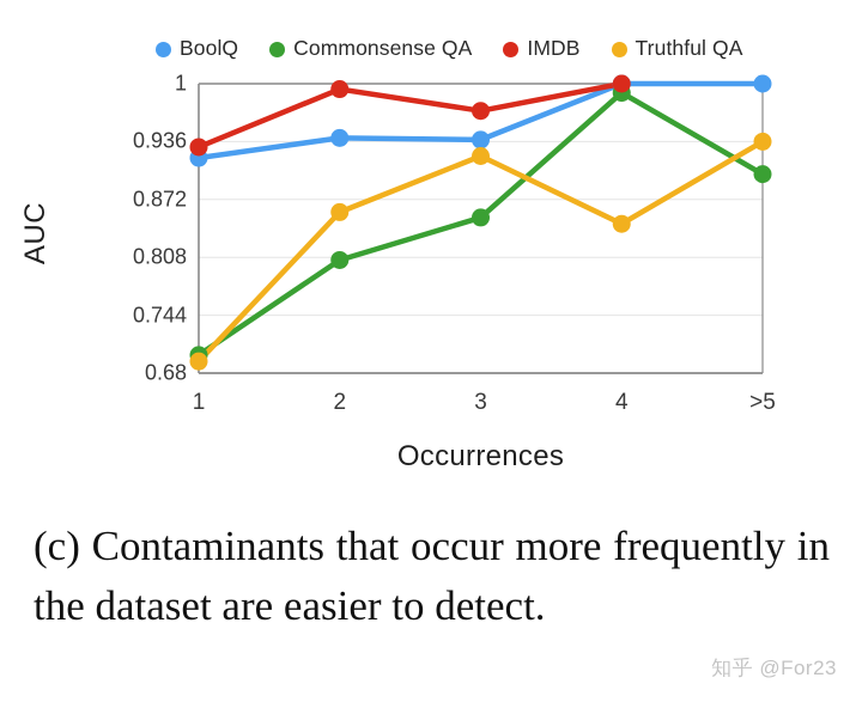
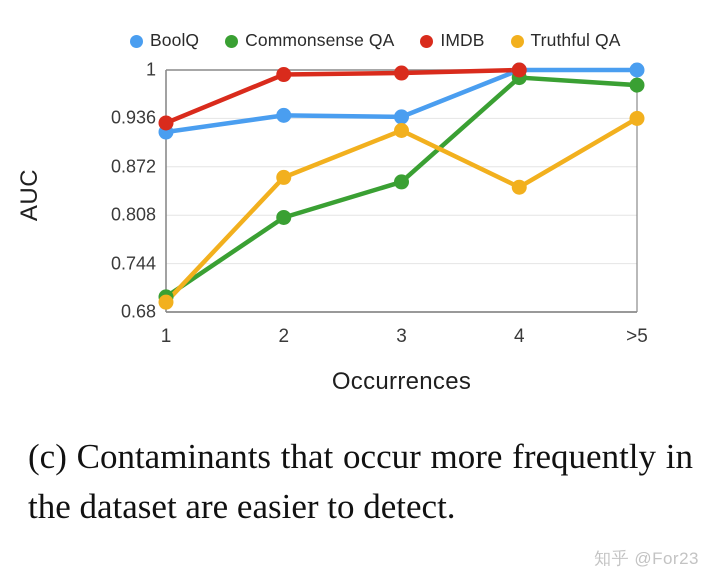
IMDB/3: 0.97 -> 1.00
Commonsense QA/>5: 0.90 -> 0.98
